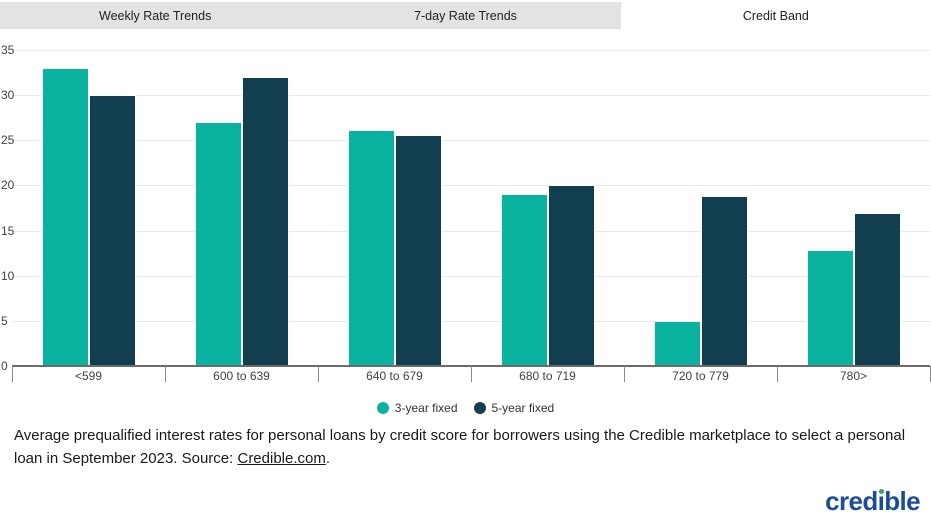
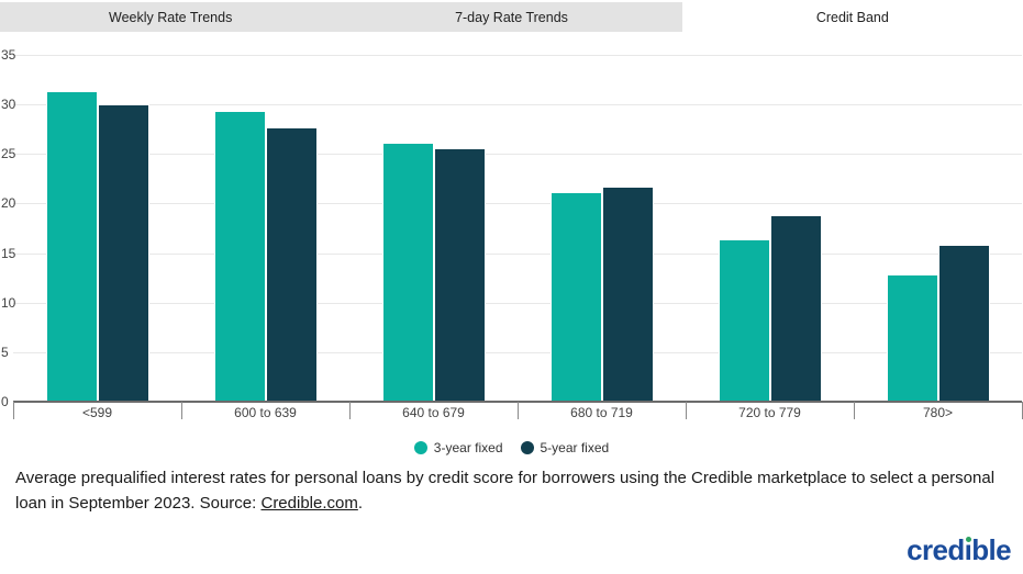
3-year fixed/<599: 33 -> 31
3-year fixed/600 to 639: 27 -> 29
5-year fixed/600 to 639: 32 -> 28
3-year fixed/680 to 719: 19 -> 21
5-year fixed/680 to 719: 20 -> 22
3-year fixed/720 to 779: 5 -> 16
5-year fixed/780>: 17 -> 16
